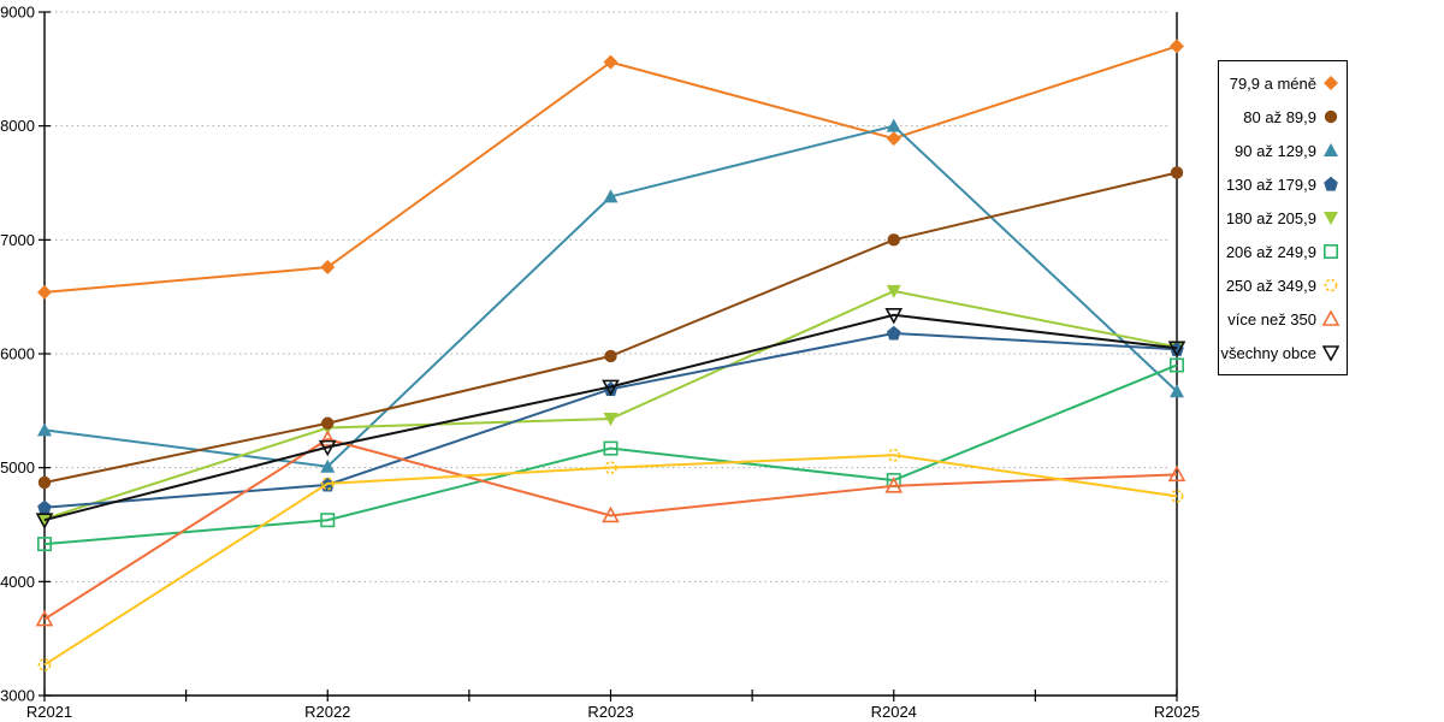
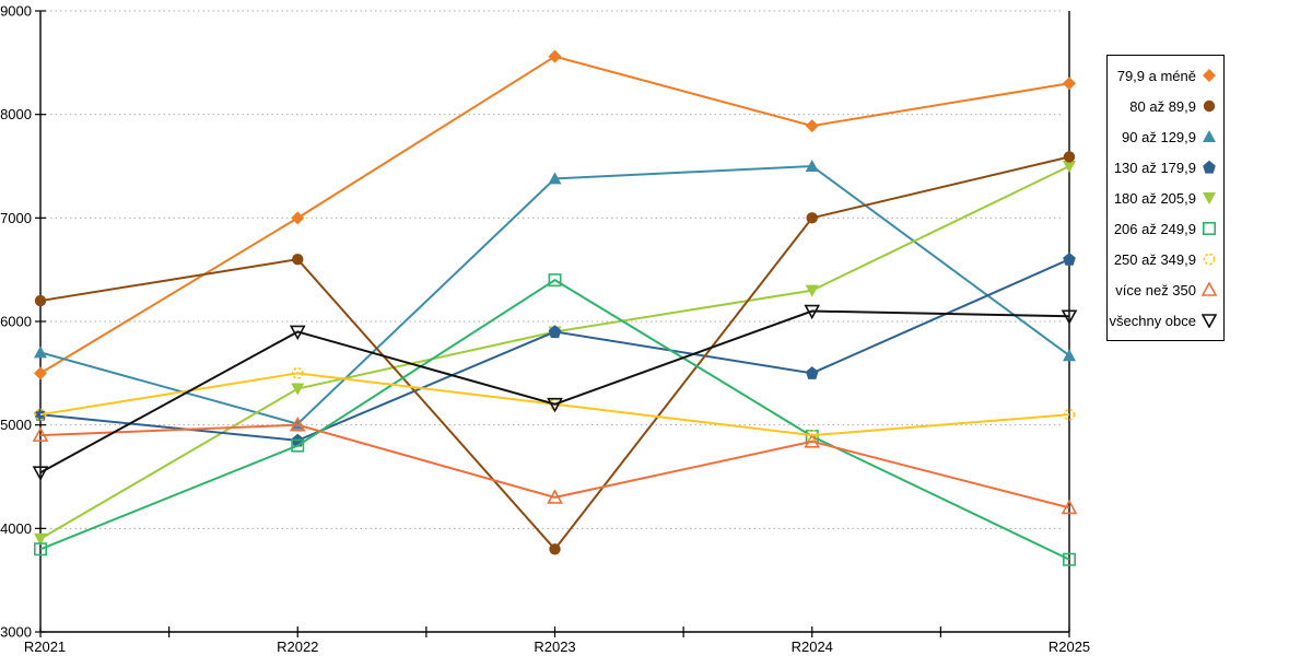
79,9 a méně/R2021: 6500 -> 5500
80 až 89,9/R2021: 4900 -> 6200
90 až 129,9/R2021: 5300 -> 5700
130 až 179,9/R2021: 4600 -> 5100
180 až 205,9/R2021: 4600 -> 3900
206 až 249,9/R2021: 4300 -> 3800
250 až 349,9/R2021: 3300 -> 5100
více než 350/R2021: 3700 -> 4900
79,9 a méně/R2022: 6800 -> 7000
80 až 89,9/R2022: 5400 -> 6600
206 až 249,9/R2022: 4500 -> 4800
250 až 349,9/R2022: 4900 -> 5500
více než 350/R2022: 5200 -> 5000
všechny obce/R2022: 5200 -> 5900
80 až 89,9/R2023: 6000 -> 3800
130 až 179,9/R2023: 5700 -> 5900
180 až 205,9/R2023: 5400 -> 5900
206 až 249,9/R2023: 5200 -> 6400
250 až 349,9/R2023: 5000 -> 5200
více než 350/R2023: 4600 -> 4300
všechny obce/R2023: 5700 -> 5200
90 až 129,9/R2024: 8000 -> 7500
130 až 179,9/R2024: 6200 -> 5500
180 až 205,9/R2024: 6600 -> 6300
250 až 349,9/R2024: 5100 -> 4900
všechny obce/R2024: 6300 -> 6100
79,9 a méně/R2025: 8700 -> 8300
130 až 179,9/R2025: 6000 -> 6600
180 až 205,9/R2025: 6100 -> 7500
206 až 249,9/R2025: 5900 -> 3700
250 až 349,9/R2025: 4800 -> 5100
více než 350/R2025: 4900 -> 4200
